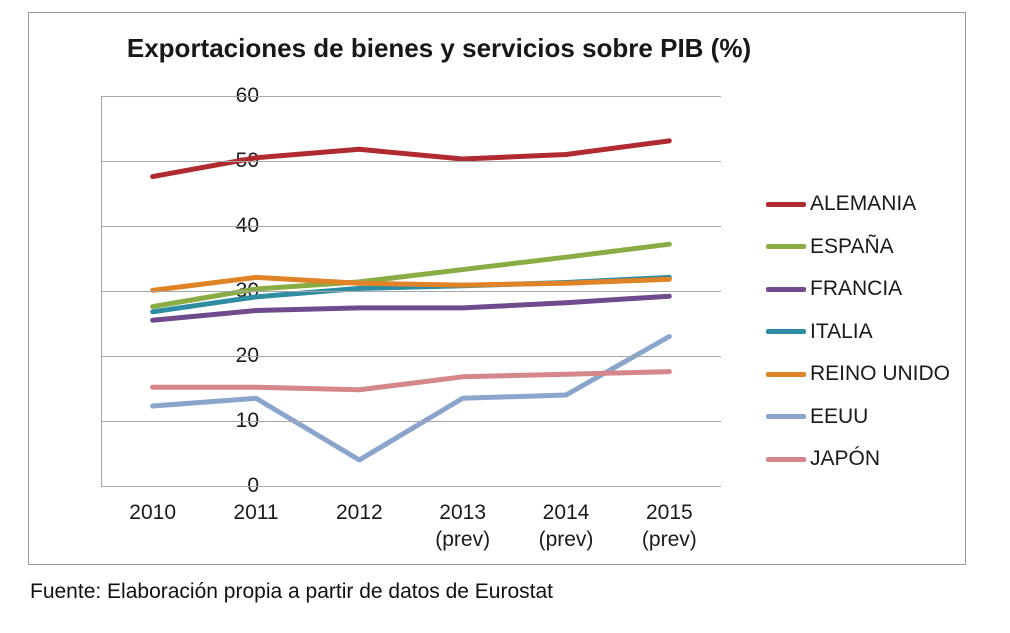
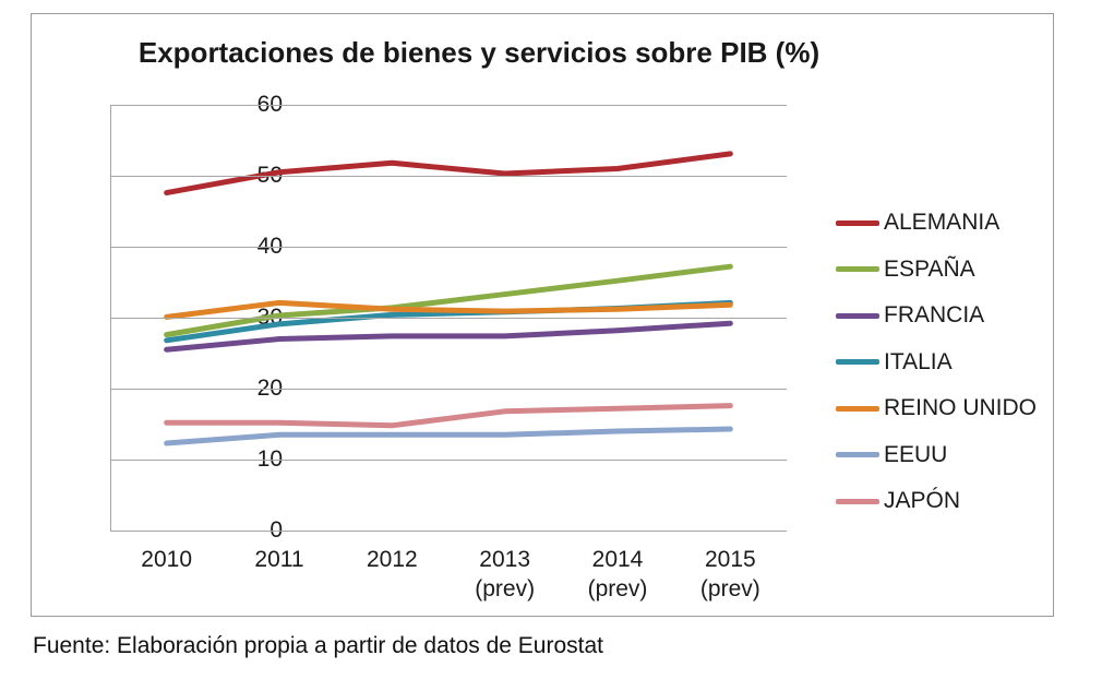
EEUU/2012: 4 -> 14
EEUU/2015: 23 -> 14
